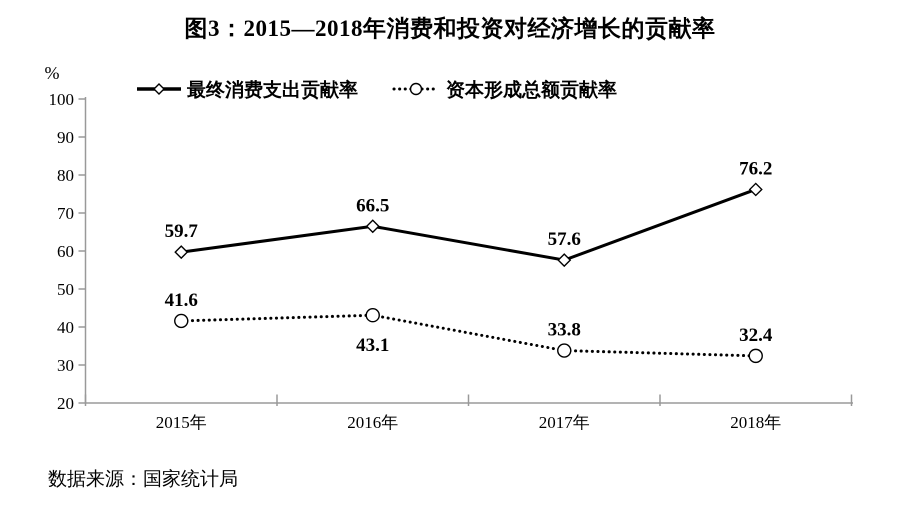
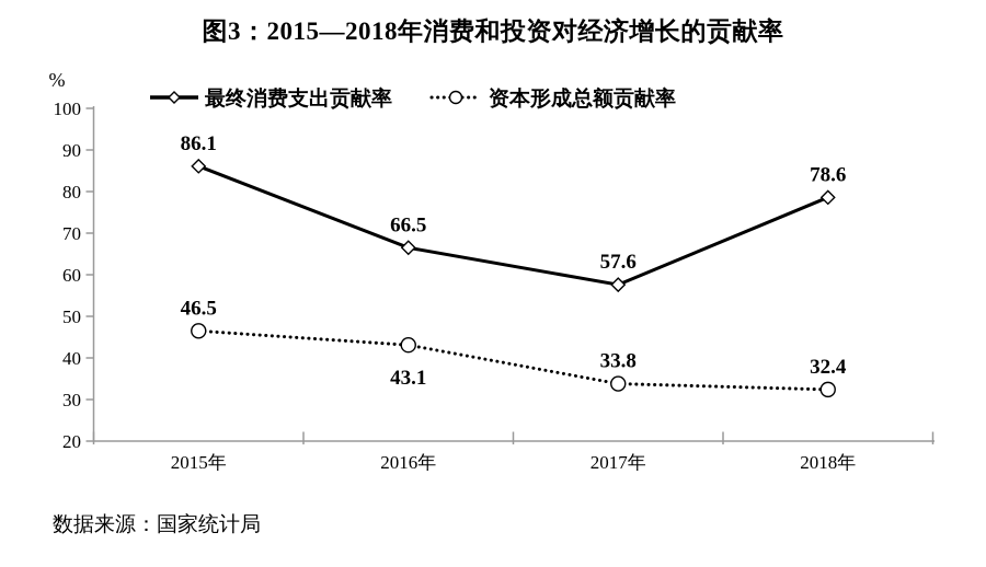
最终消费支出贡献率/2015年: 59.7 -> 86.1
资本形成总额贡献率/2015年: 41.6 -> 46.5
最终消费支出贡献率/2018年: 76.2 -> 78.6
